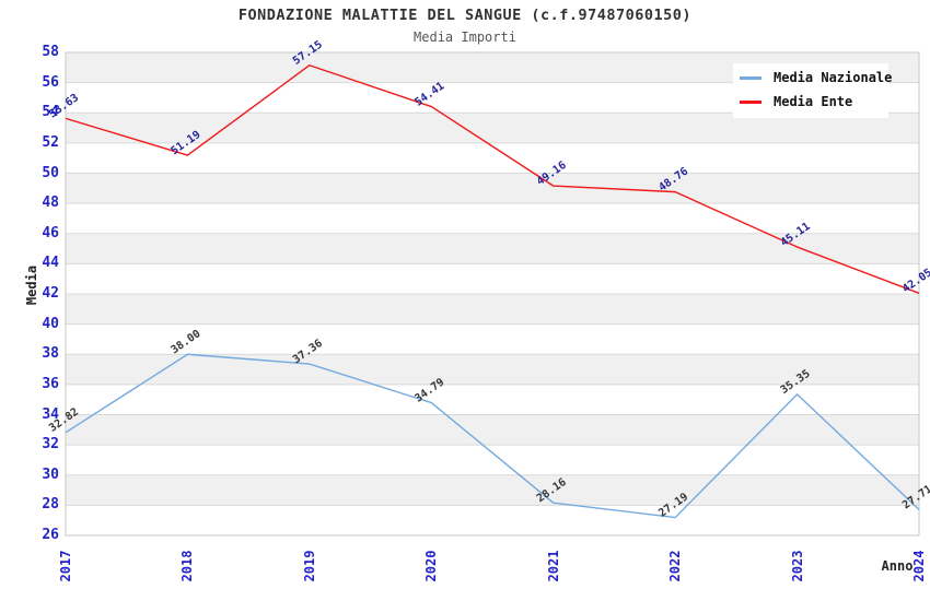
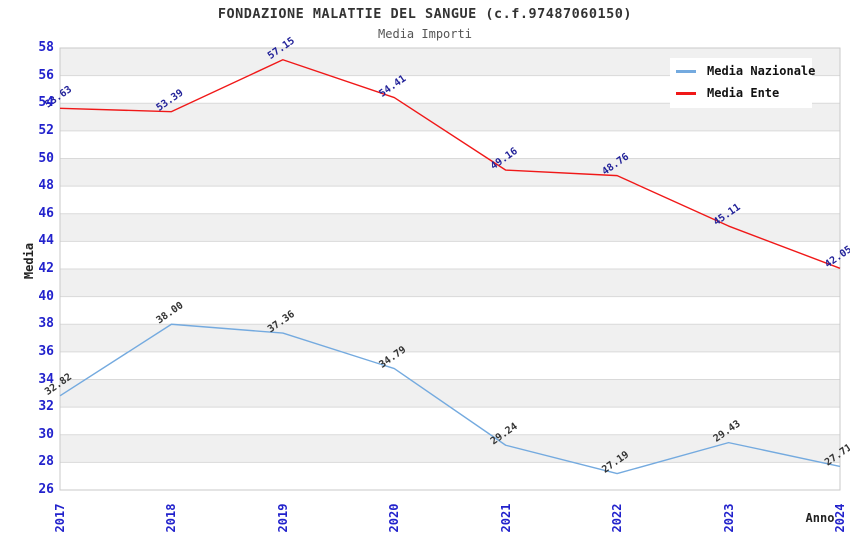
Media Ente/2018: 51.19 -> 53.39
Media Nazionale/2021: 28.16 -> 29.24
Media Nazionale/2023: 35.35 -> 29.43
